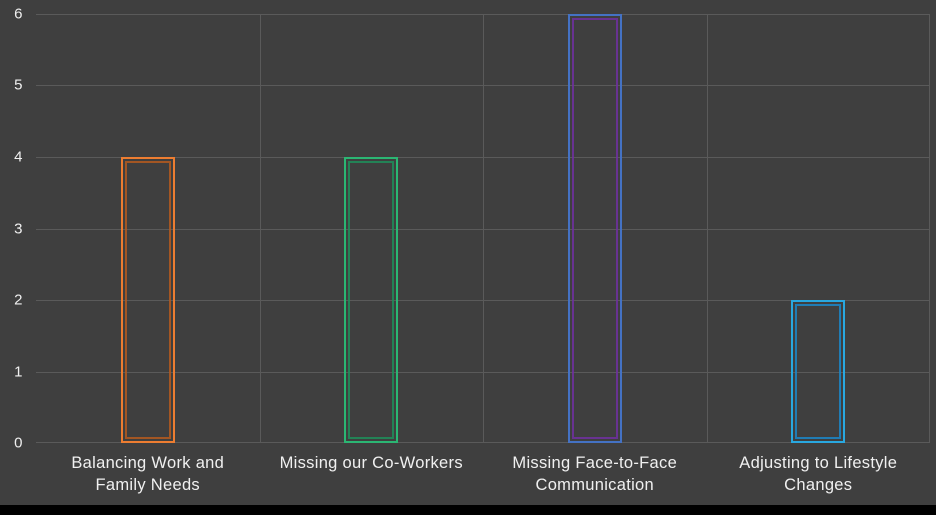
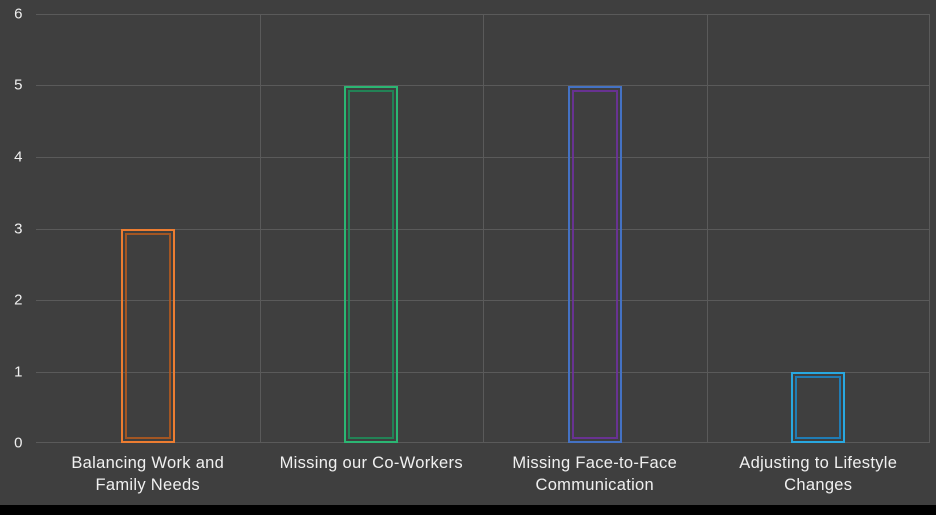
Balancing Work and Family Needs: 4 -> 3
Missing our Co-Workers: 4 -> 5
Missing Face-to-Face Communication: 6 -> 5
Adjusting to Lifestyle Changes: 2 -> 1
